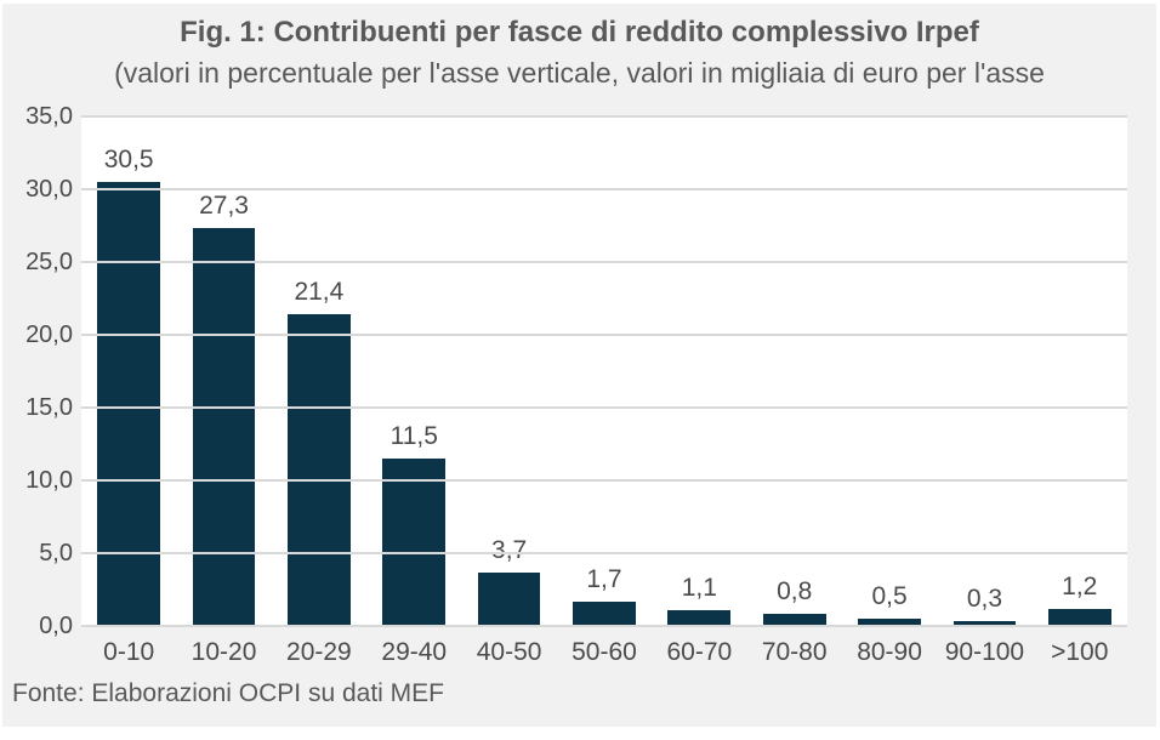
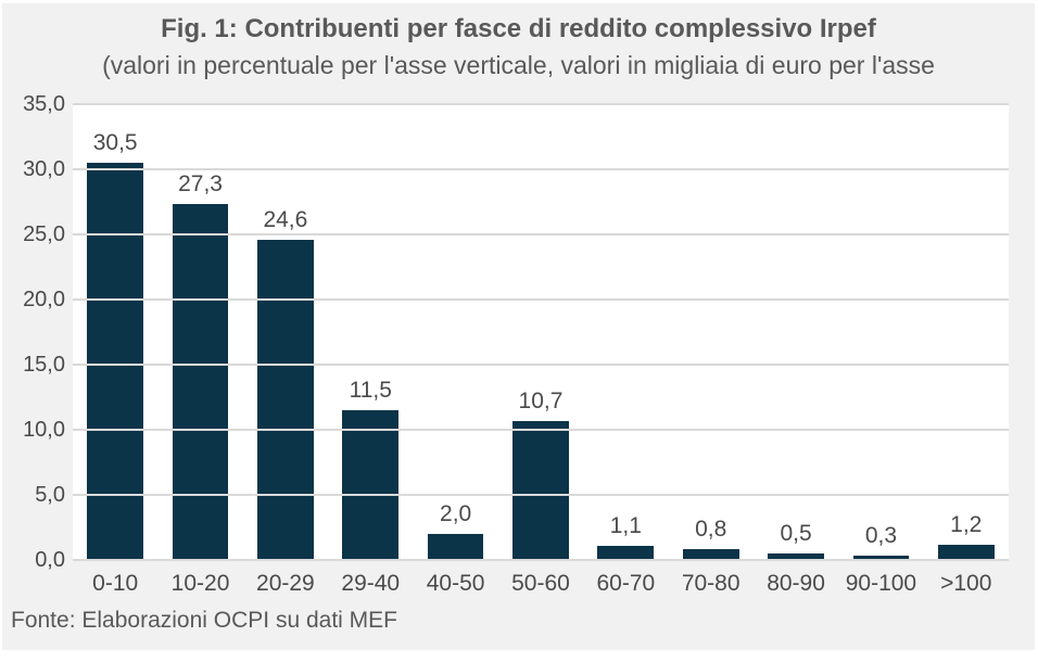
20-29: 21,4 -> 24,6
40-50: 3,7 -> 2,0
50-60: 1,7 -> 10,7
